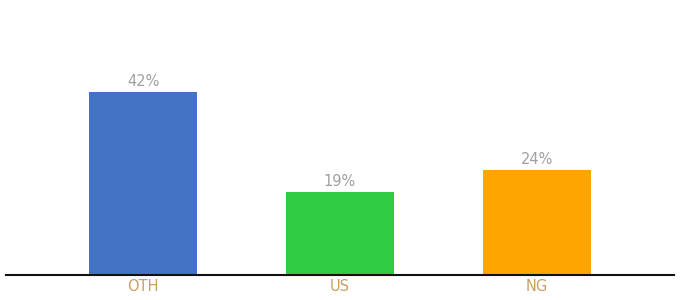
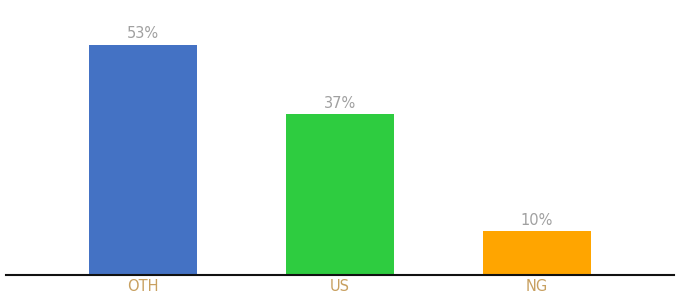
OTH: 42% -> 53%
US: 19% -> 37%
NG: 24% -> 10%
